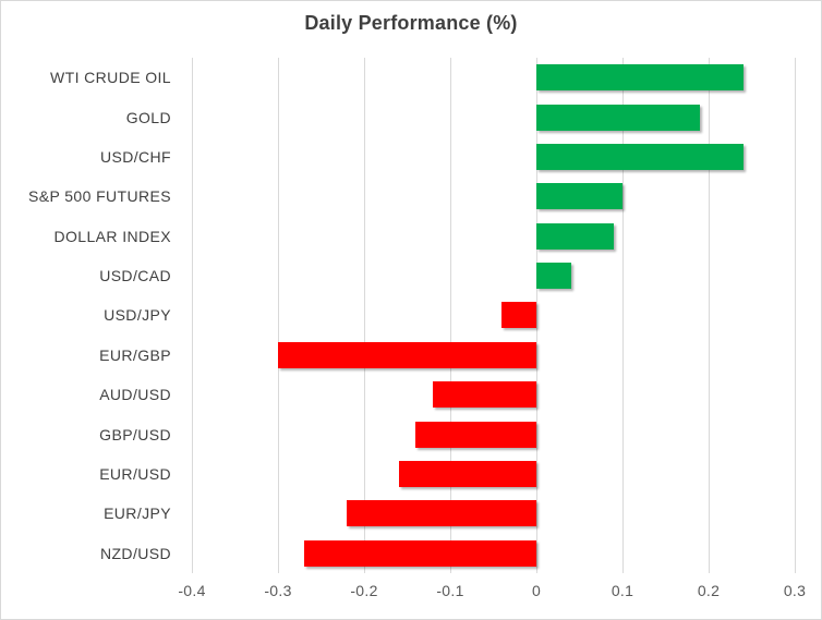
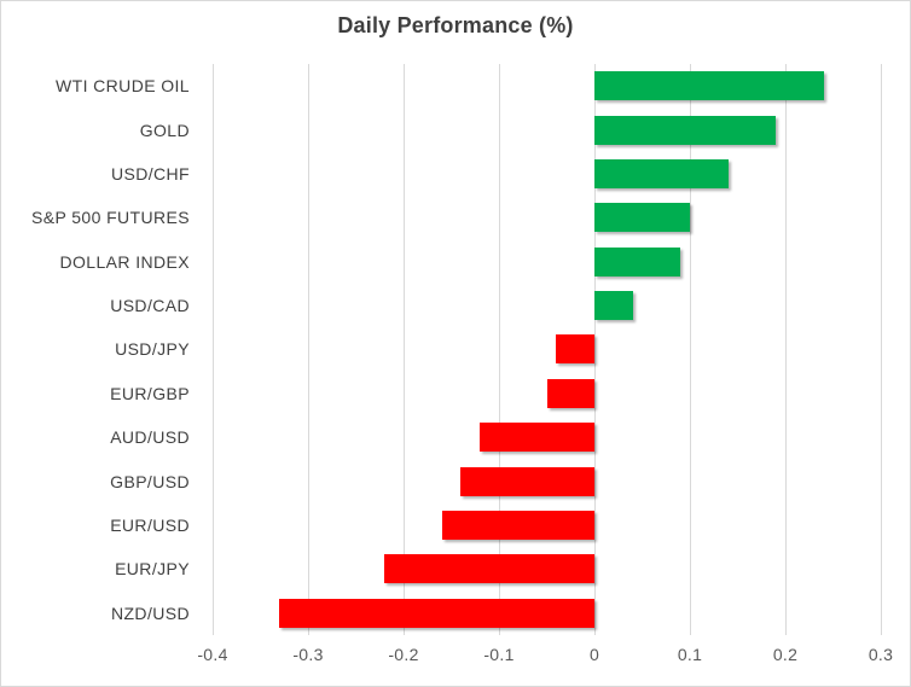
USD/CHF: 0.24 -> 0.14
EUR/GBP: -0.30 -> -0.05
NZD/USD: -0.27 -> -0.33
